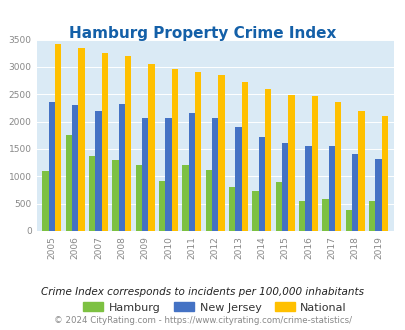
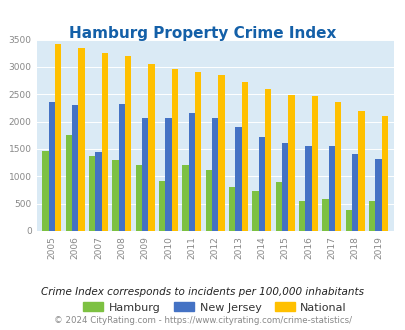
Hamburg/2005: 1090 -> 1460
New Jersey/2007: 2200 -> 1440
